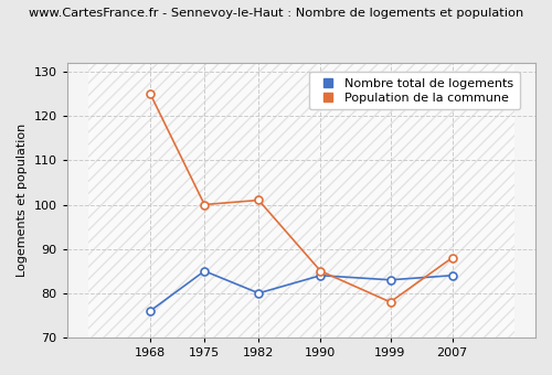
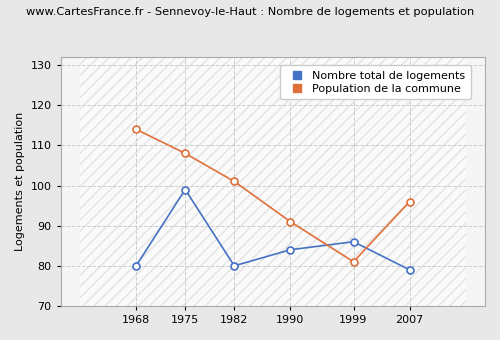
Nombre total de logements/1968: 76 -> 80
Population de la commune/1968: 125 -> 114
Nombre total de logements/1975: 85 -> 99
Population de la commune/1975: 100 -> 108
Population de la commune/1990: 85 -> 91
Nombre total de logements/1999: 83 -> 86
Population de la commune/1999: 78 -> 81
Nombre total de logements/2007: 84 -> 79
Population de la commune/2007: 88 -> 96
